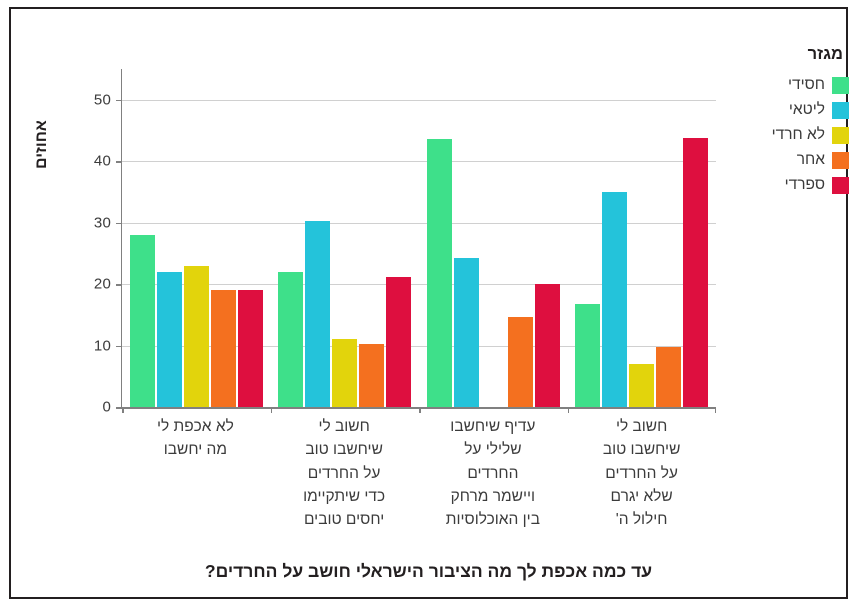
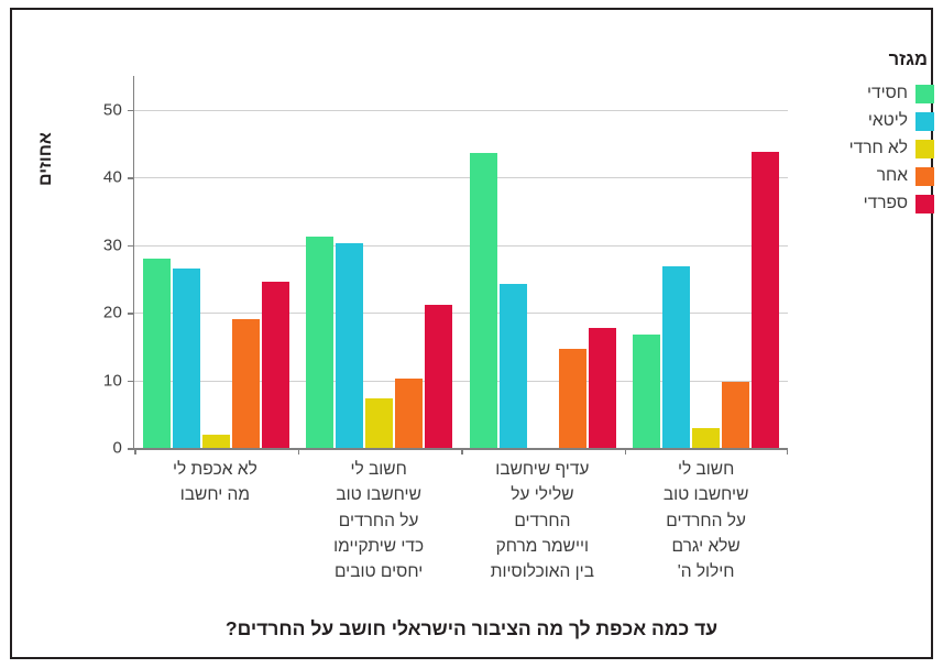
ליטאי/לא אכפת לי מה יחשבו: 22 -> 26
לא חרדי/לא אכפת לי מה יחשבו: 23 -> 2
ספרדי/לא אכפת לי מה יחשבו: 19 -> 24
חסידי/חשוב לי שיחשבו טוב על החרדים כדי שיתקיימו יחסים טובים: 22 -> 31
לא חרדי/חשוב לי שיחשבו טוב על החרדים כדי שיתקיימו יחסים טובים: 11 -> 7
ספרדי/עדיף שיחשבו שלילי על החרדים ויישמר מרחק בין האוכלוסיות: 20 -> 18
ליטאי/חשוב לי שיחשבו טוב על החרדים שלא יגרם חילול ה': 35 -> 27
לא חרדי/חשוב לי שיחשבו טוב על החרדים שלא יגרם חילול ה': 7 -> 3
